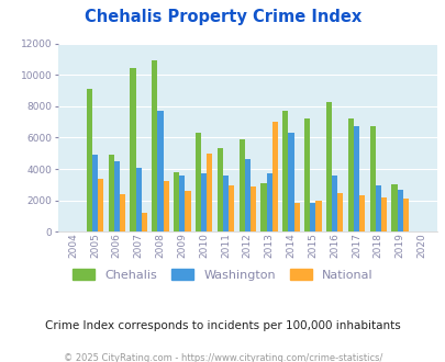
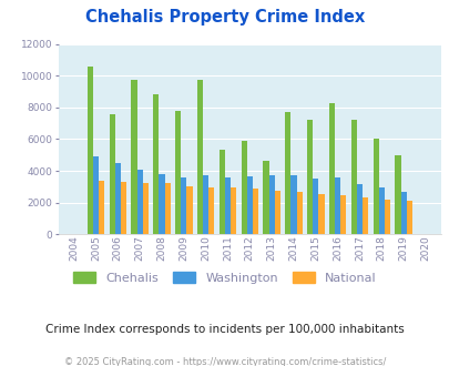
Chehalis/2005: 9100 -> 10600
Chehalis/2006: 4900 -> 7600
National/2006: 2400 -> 3300
Chehalis/2007: 10400 -> 9700
National/2007: 1200 -> 3200
Chehalis/2008: 10900 -> 8800
Washington/2008: 7700 -> 3800
Chehalis/2009: 3800 -> 7800
National/2009: 2600 -> 3000
Chehalis/2010: 6300 -> 9700
National/2010: 5000 -> 3000
Washington/2012: 4600 -> 3600
Chehalis/2013: 3100 -> 4600
National/2013: 7000 -> 2800
Washington/2014: 6300 -> 3800
National/2014: 1800 -> 2600
Washington/2015: 1800 -> 3500
National/2015: 2000 -> 2500
Washington/2017: 6700 -> 3200
Chehalis/2018: 6700 -> 6000
Chehalis/2019: 3000 -> 5000
